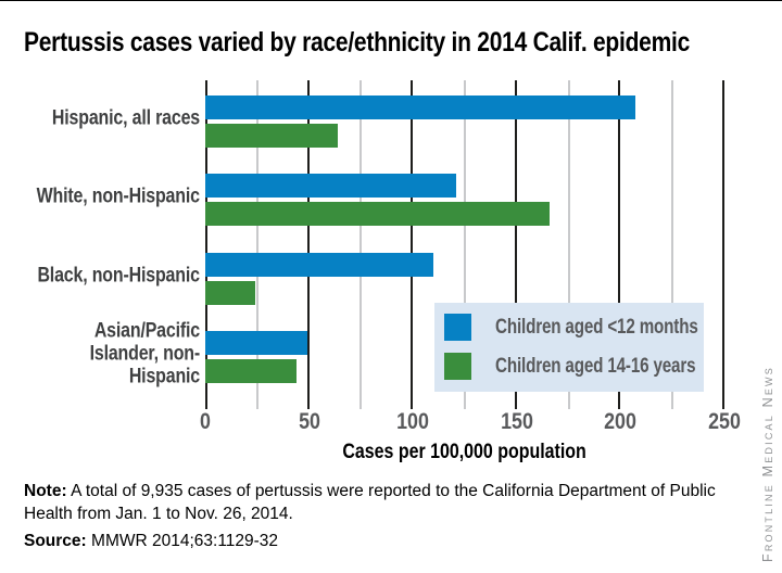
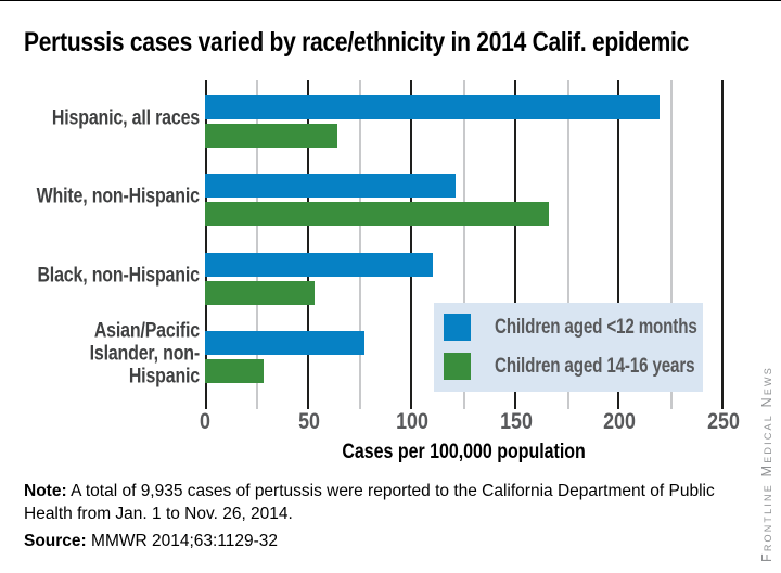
Children aged <12 months/Hispanic, all races: 207 -> 219
Children aged 14-16 years/Black, non-Hispanic: 24 -> 53
Children aged <12 months/Asian/Pacific Islander, non-Hispanic: 49 -> 77
Children aged 14-16 years/Asian/Pacific Islander, non-Hispanic: 44 -> 28
